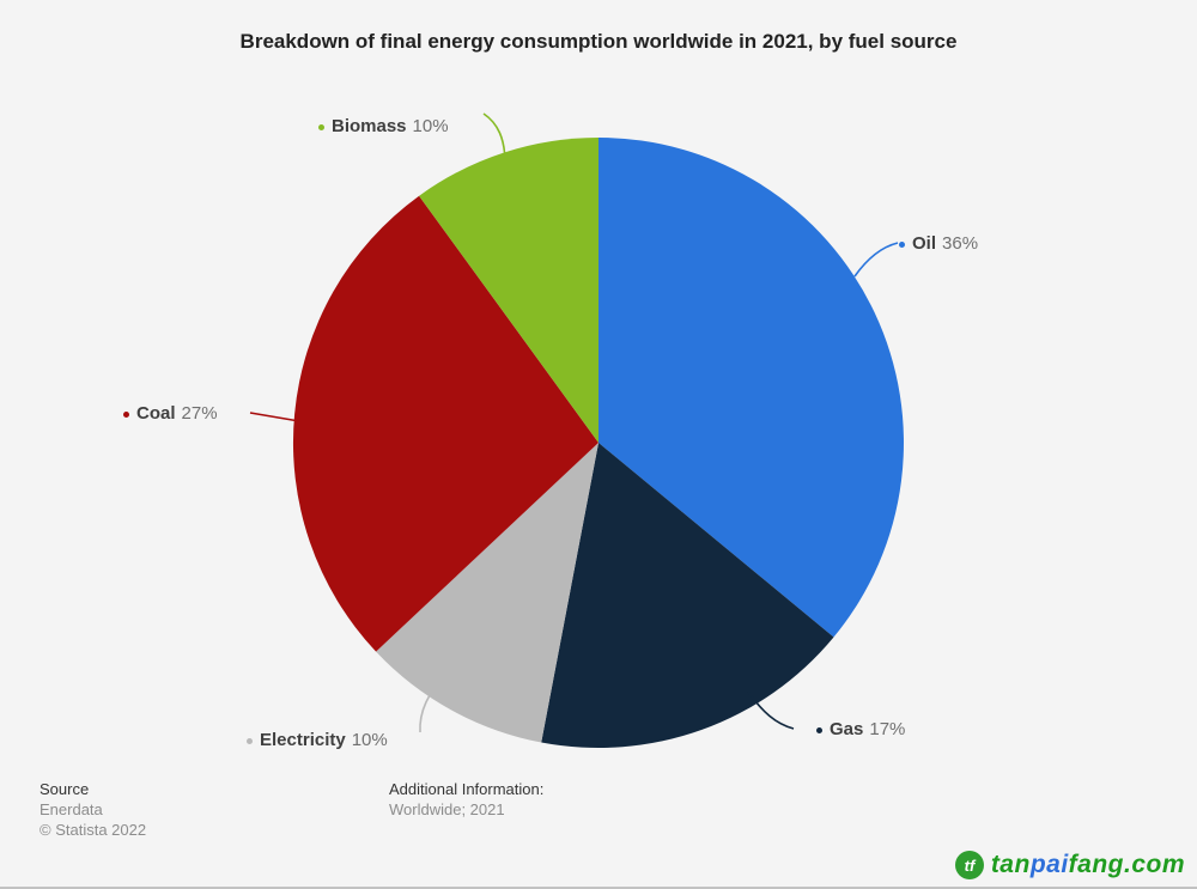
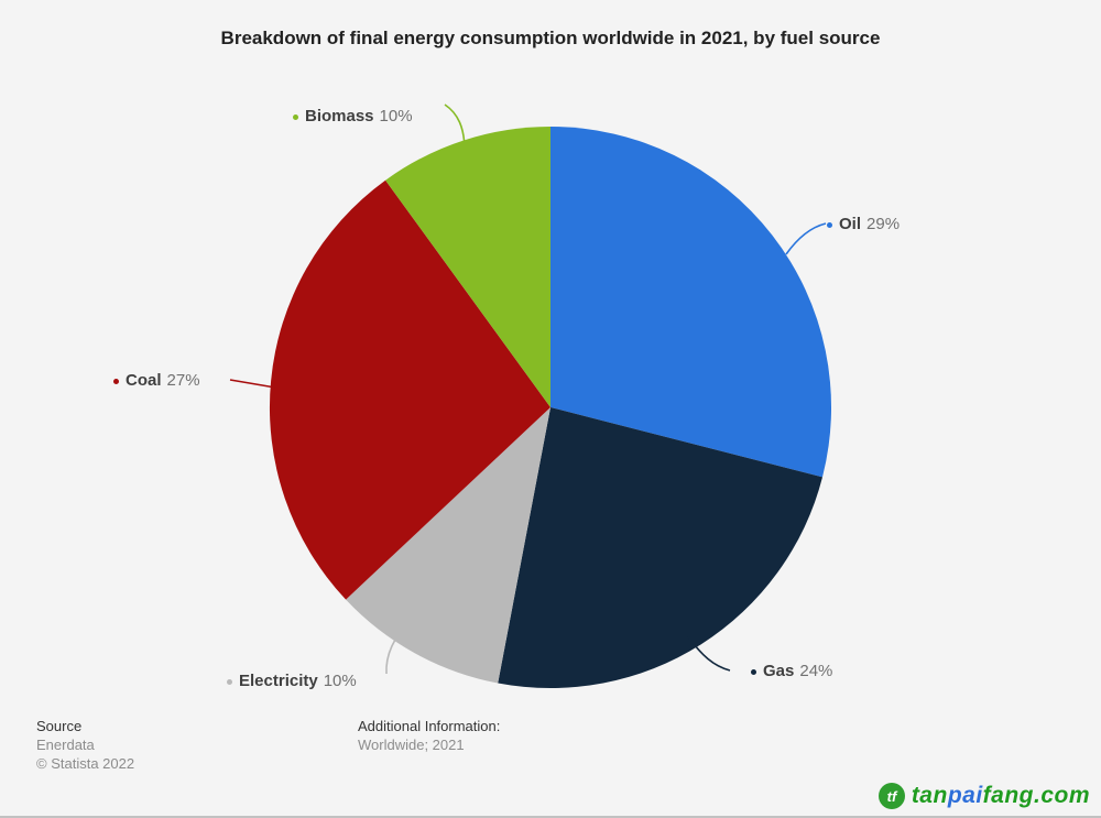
Oil: 36% -> 29%
Gas: 17% -> 24%
